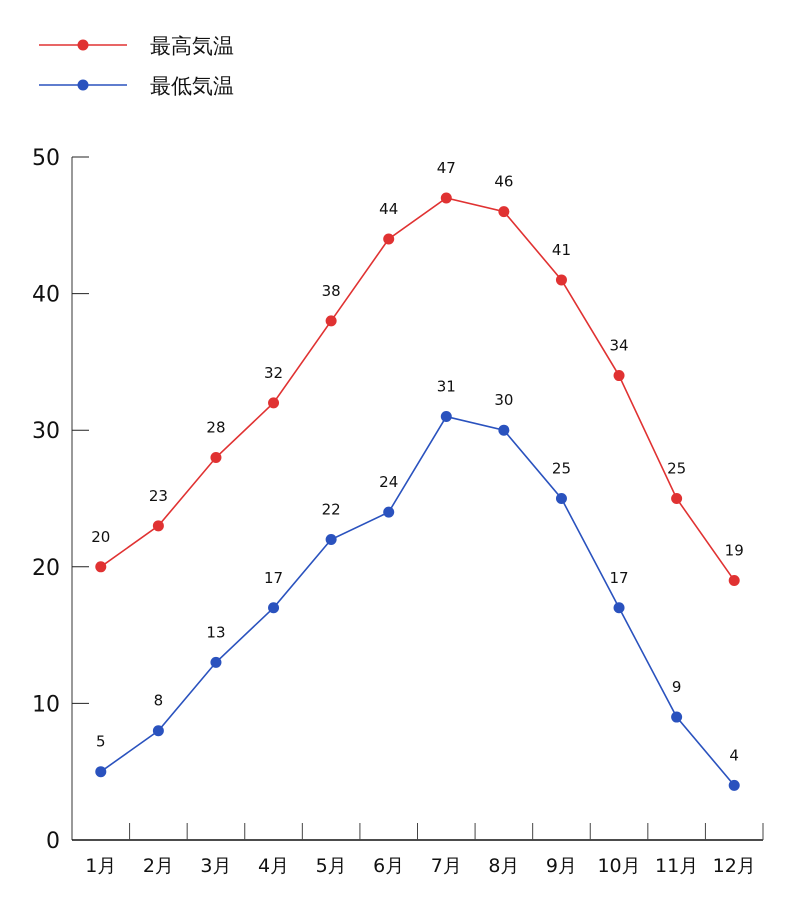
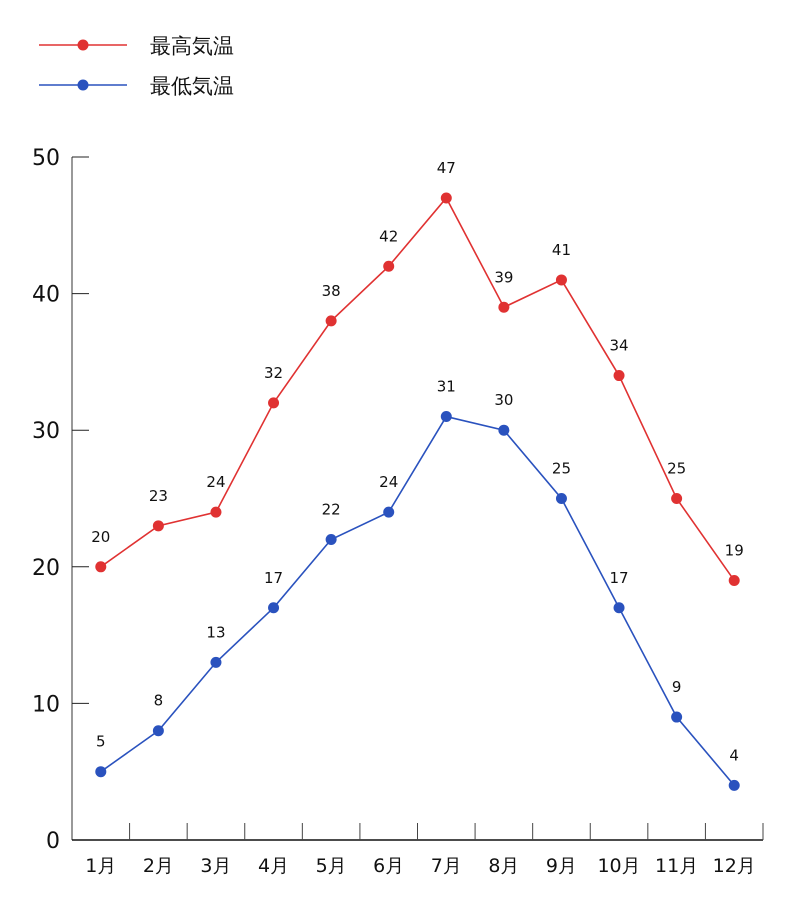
最高気温/3月: 28 -> 24
最高気温/6月: 44 -> 42
最高気温/8月: 46 -> 39
